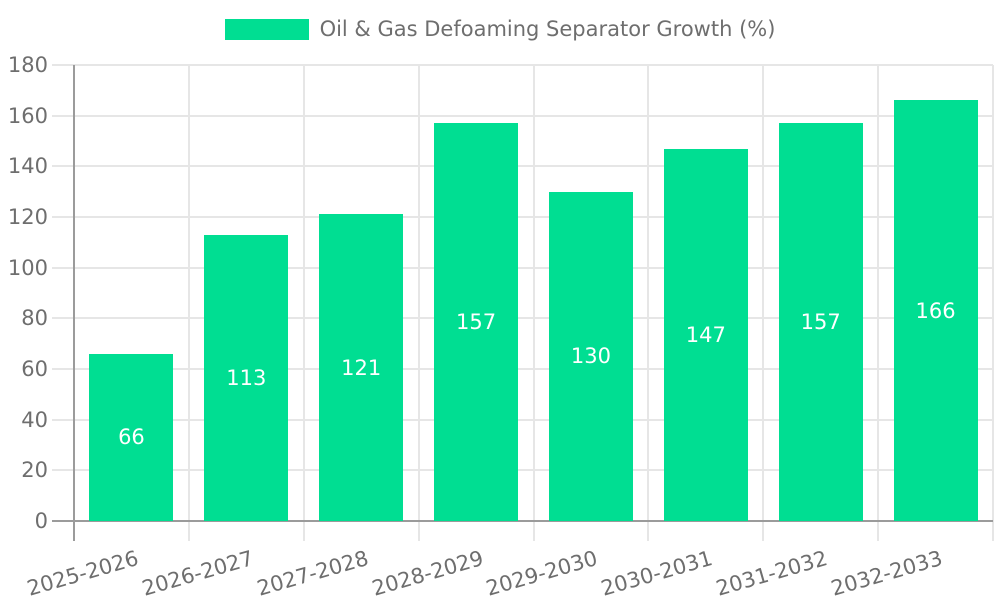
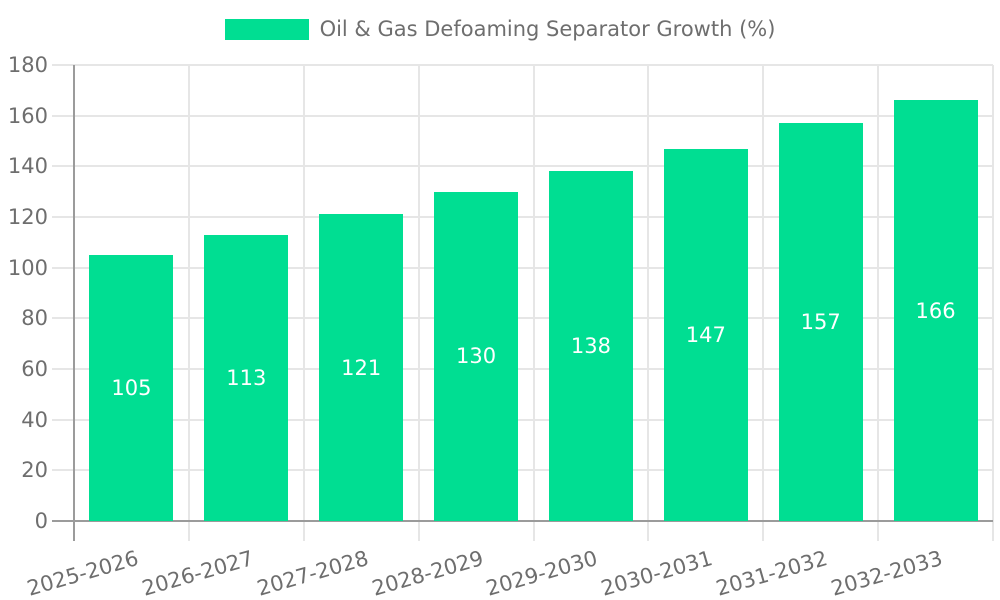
2025-2026: 66 -> 105
2028-2029: 157 -> 130
2029-2030: 130 -> 138
